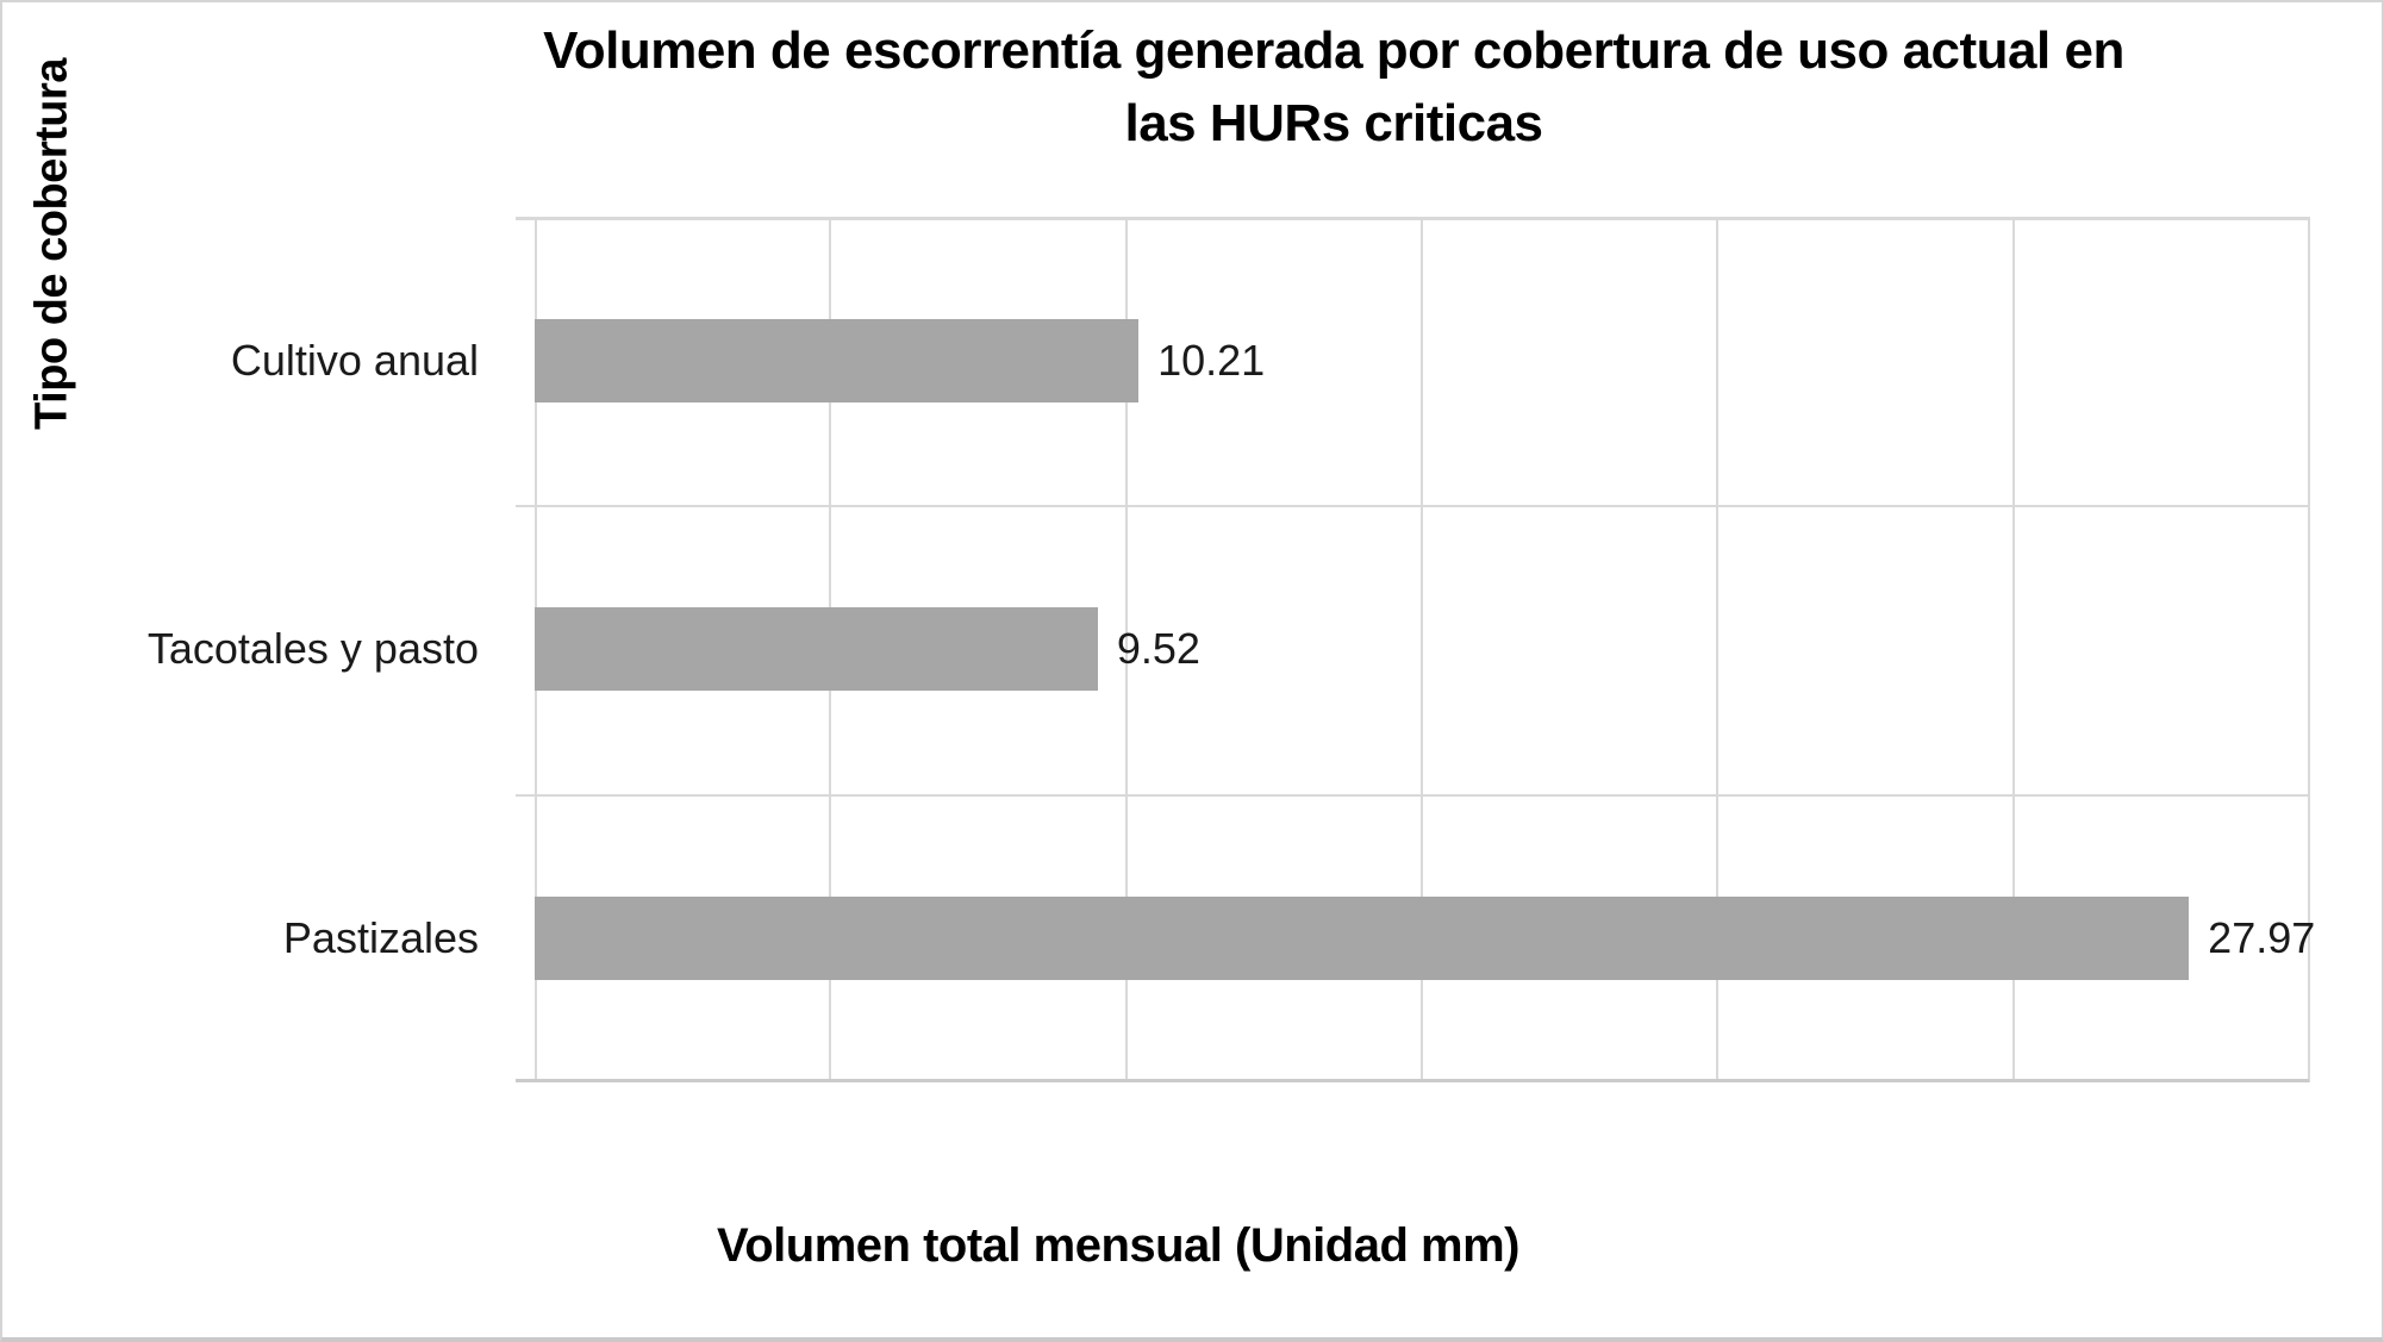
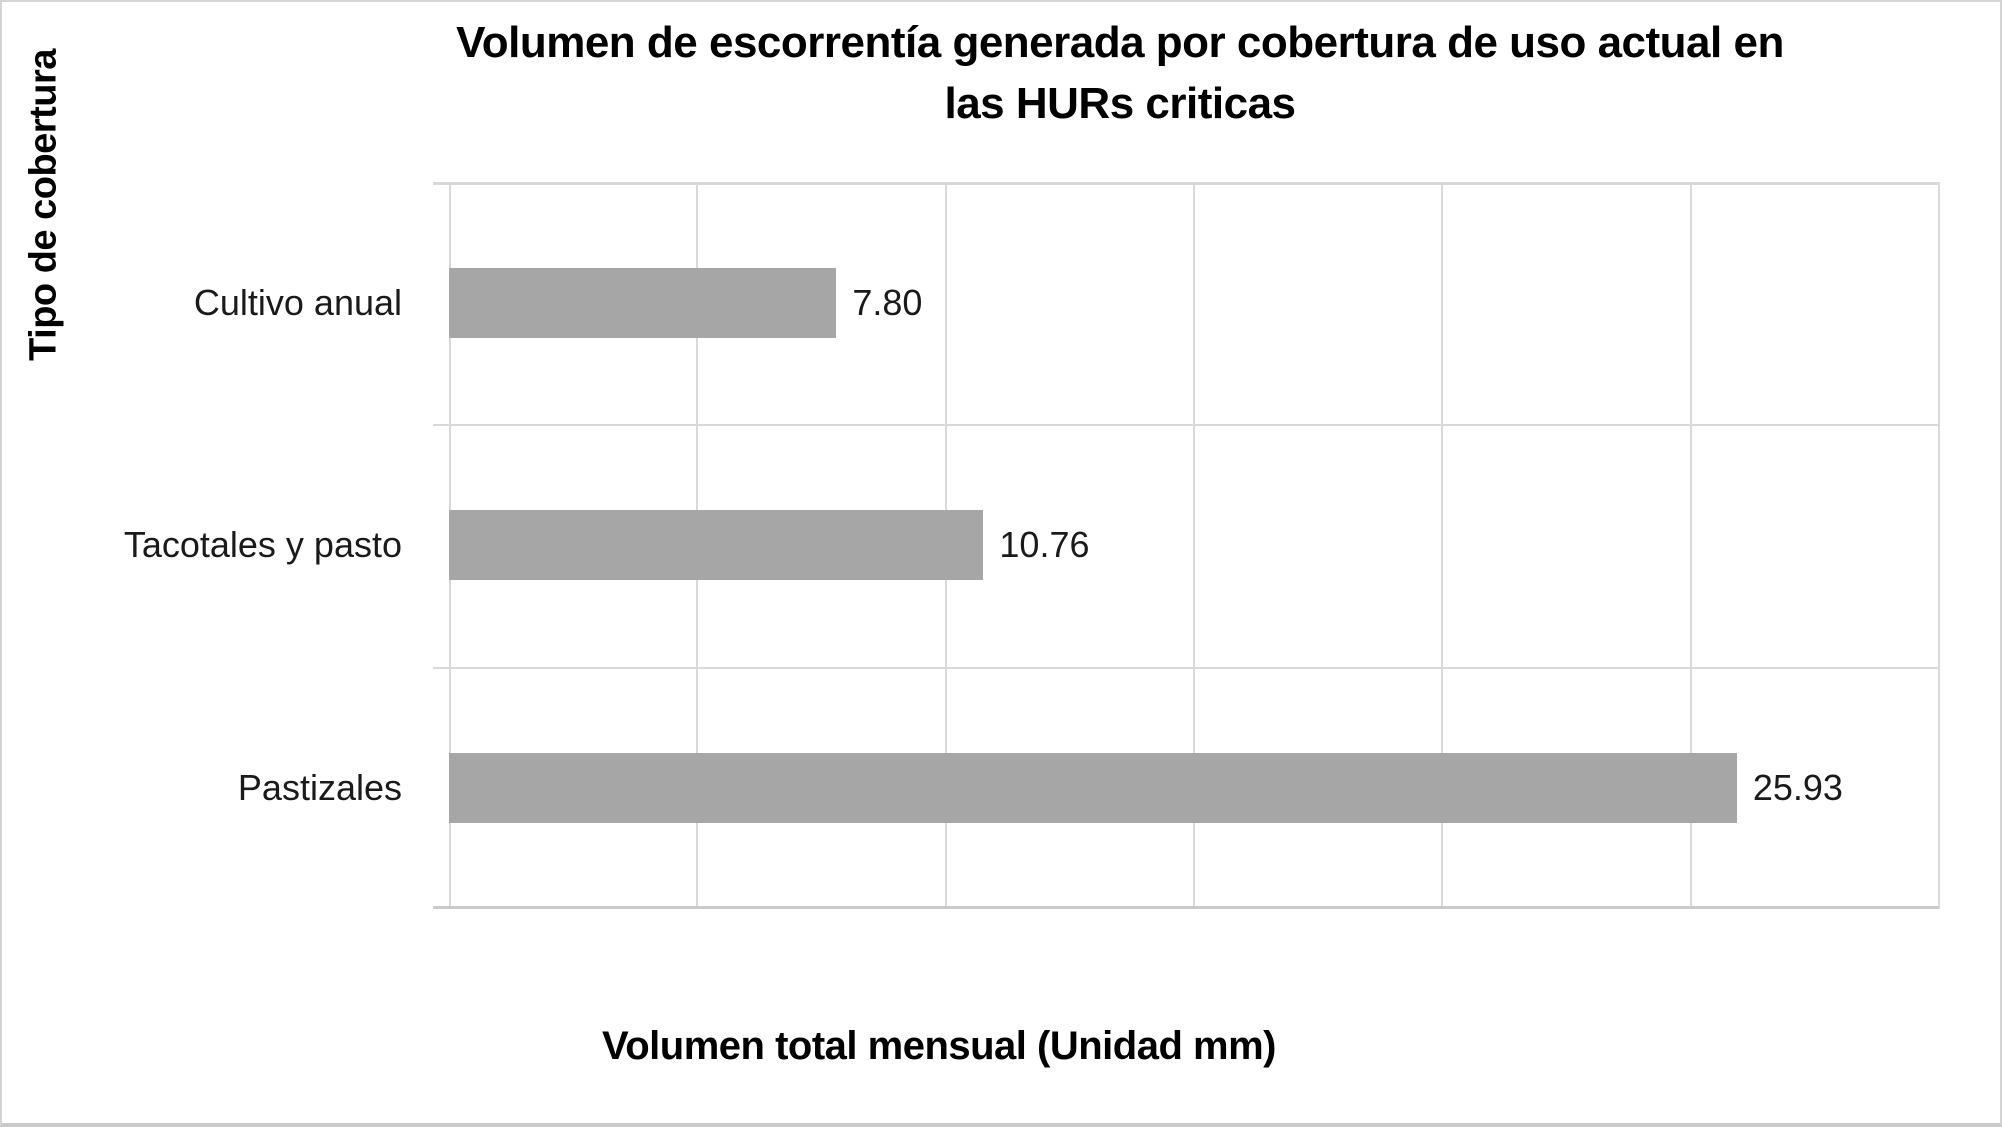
Cultivo anual: 10.21 -> 7.80
Tacotales y pasto: 9.52 -> 10.76
Pastizales: 27.97 -> 25.93
